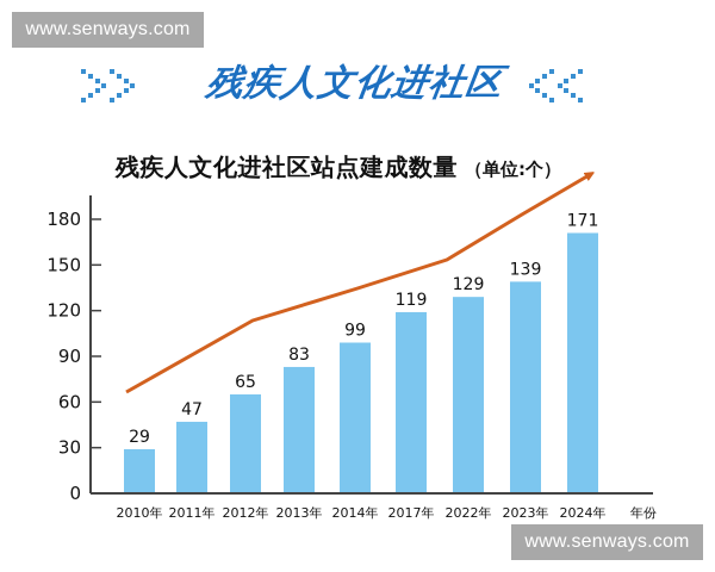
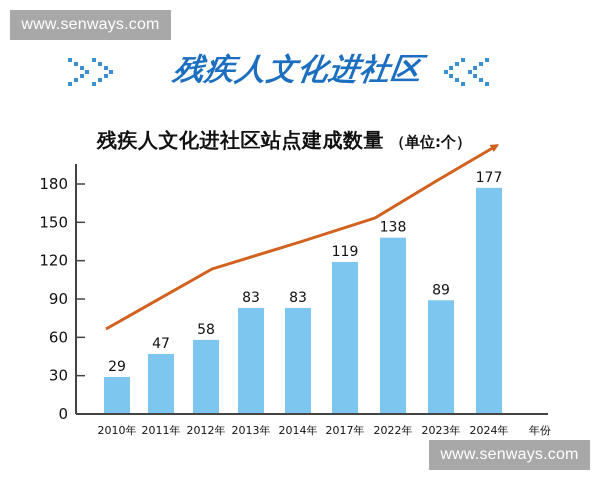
2012年: 65 -> 58
2014年: 99 -> 83
2022年: 129 -> 138
2023年: 139 -> 89
2024年: 171 -> 177
